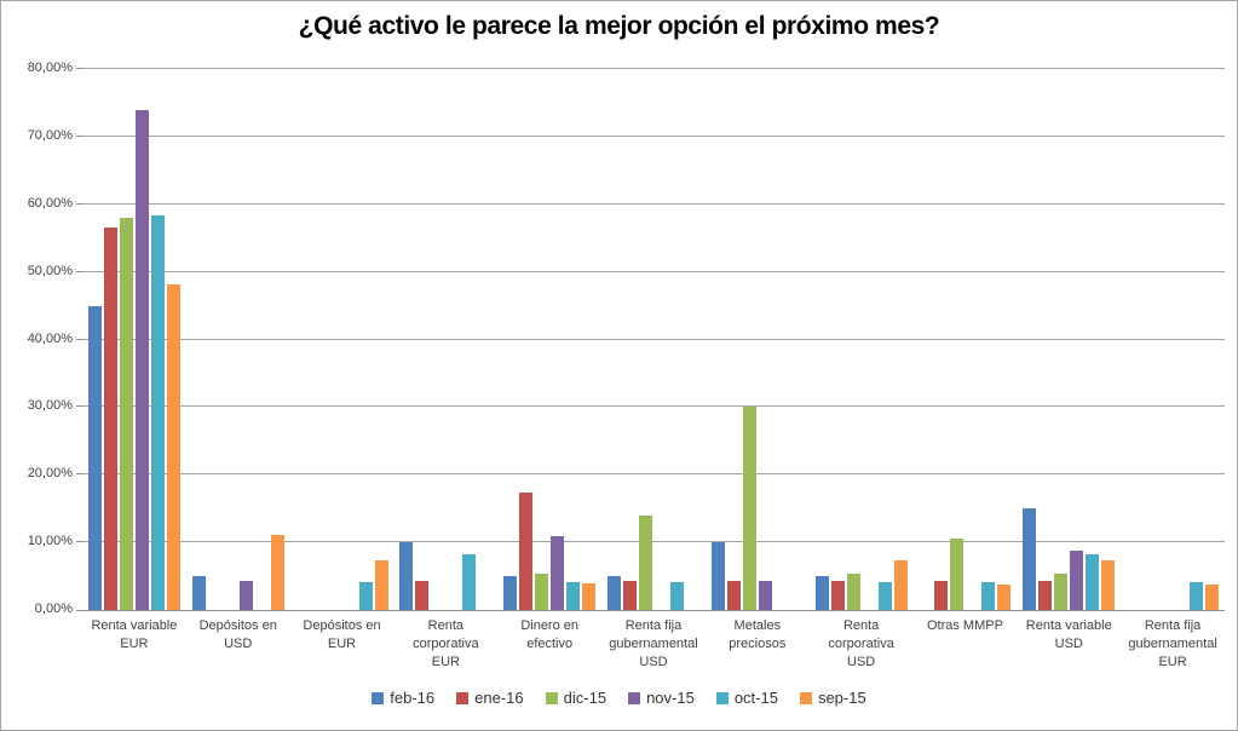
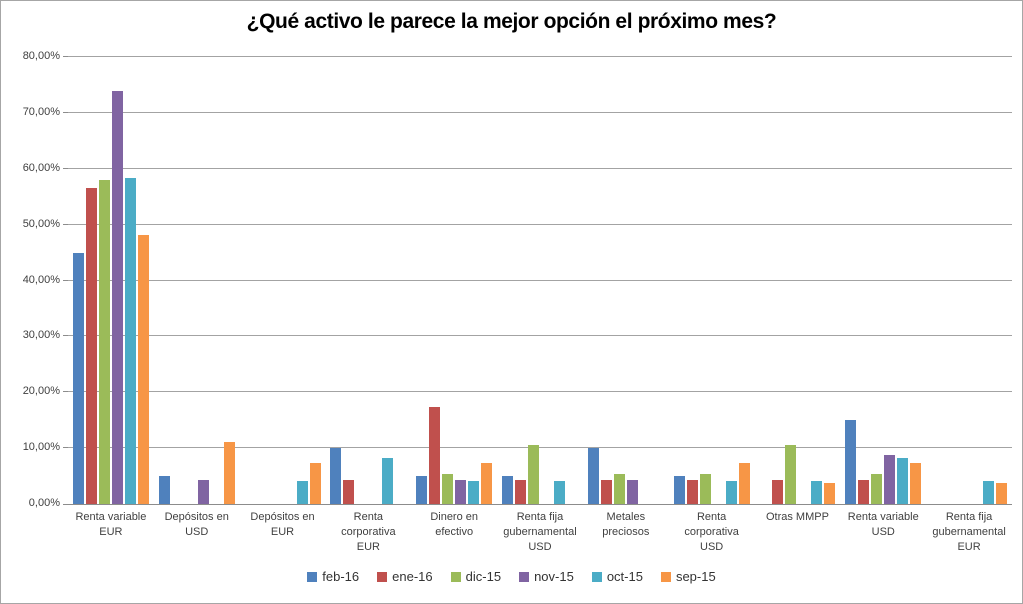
nov-15/Dinero en efectivo: 11% -> 4%
sep-15/Dinero en efectivo: 4% -> 7%
dic-15/Renta fija gubernamental USD: 14% -> 10%
dic-15/Metales preciosos: 30% -> 5%
